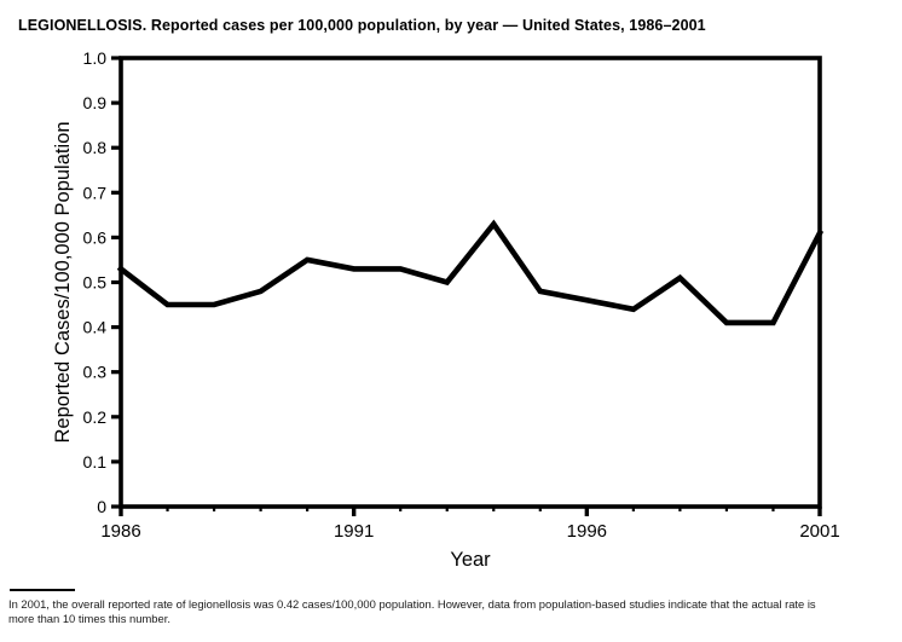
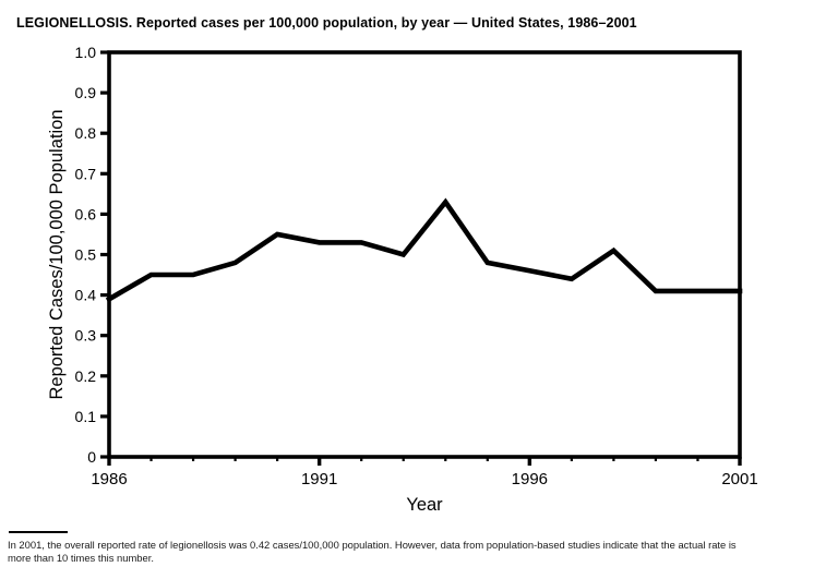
1986: 0.53 -> 0.39
2001: 0.61 -> 0.41
